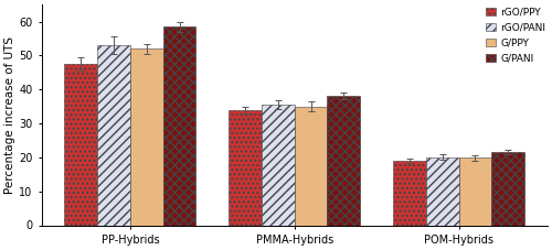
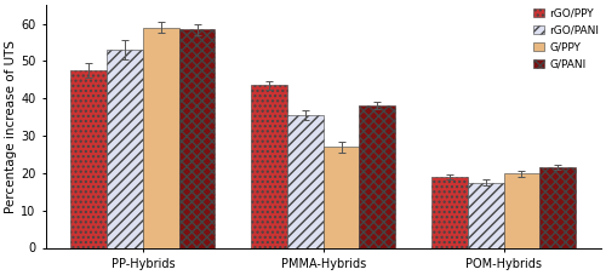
G/PPY/PP-Hybrids: 52.0 -> 59.0
rGO/PPY/PMMA-Hybrids: 34.0 -> 43.5
G/PPY/PMMA-Hybrids: 35.0 -> 27.0
rGO/PANI/POM-Hybrids: 20.0 -> 17.5
